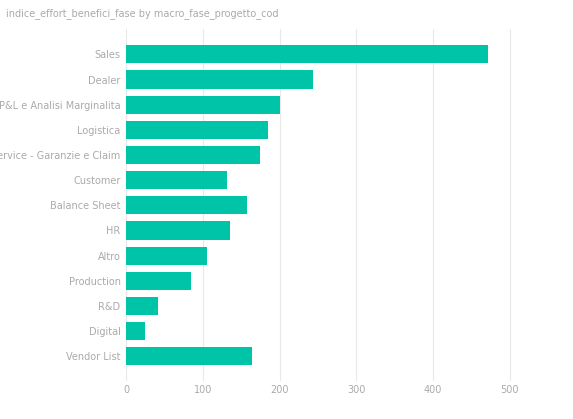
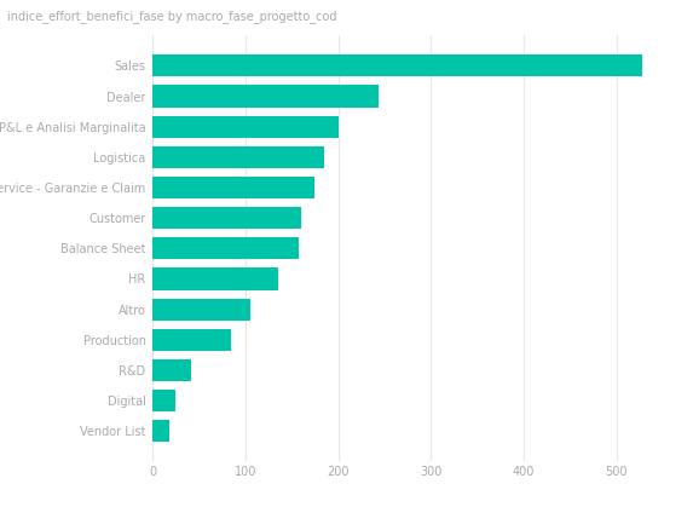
Sales: 472 -> 528
Customer: 132 -> 160
Vendor List: 164 -> 18
